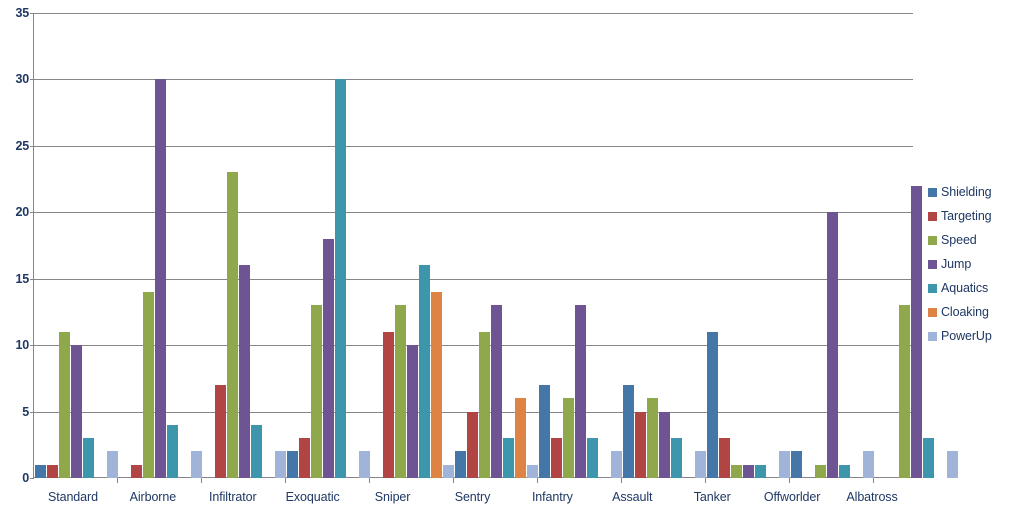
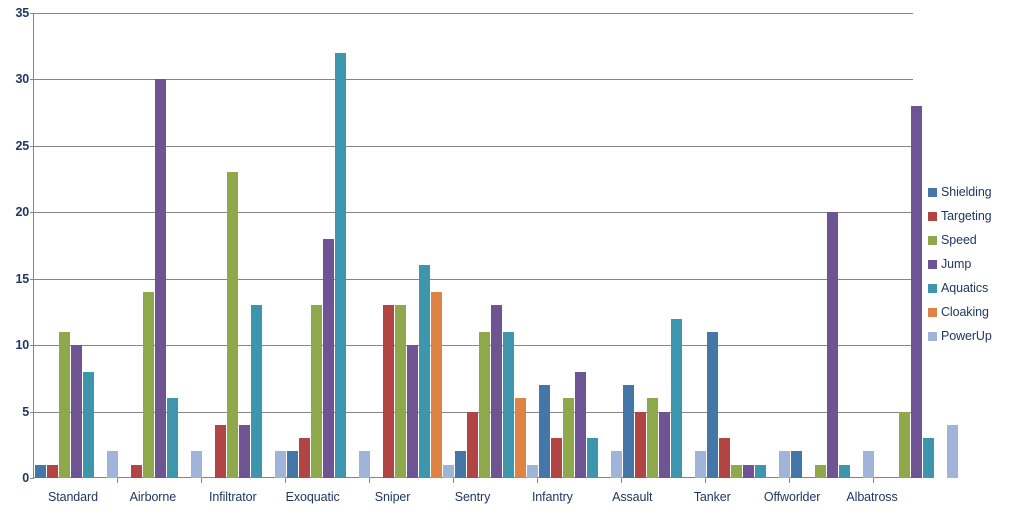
Aquatics/Standard: 3 -> 8
Aquatics/Airborne: 4 -> 6
Targeting/Infiltrator: 7 -> 4
Jump/Infiltrator: 16 -> 4
Aquatics/Infiltrator: 4 -> 13
Aquatics/Exoquatic: 30 -> 32
Targeting/Sniper: 11 -> 13
Aquatics/Sentry: 3 -> 11
Jump/Infantry: 13 -> 8
Aquatics/Assault: 3 -> 12
Speed/Albatross: 13 -> 5
Jump/Albatross: 22 -> 28
PowerUp/Albatross: 2 -> 4
